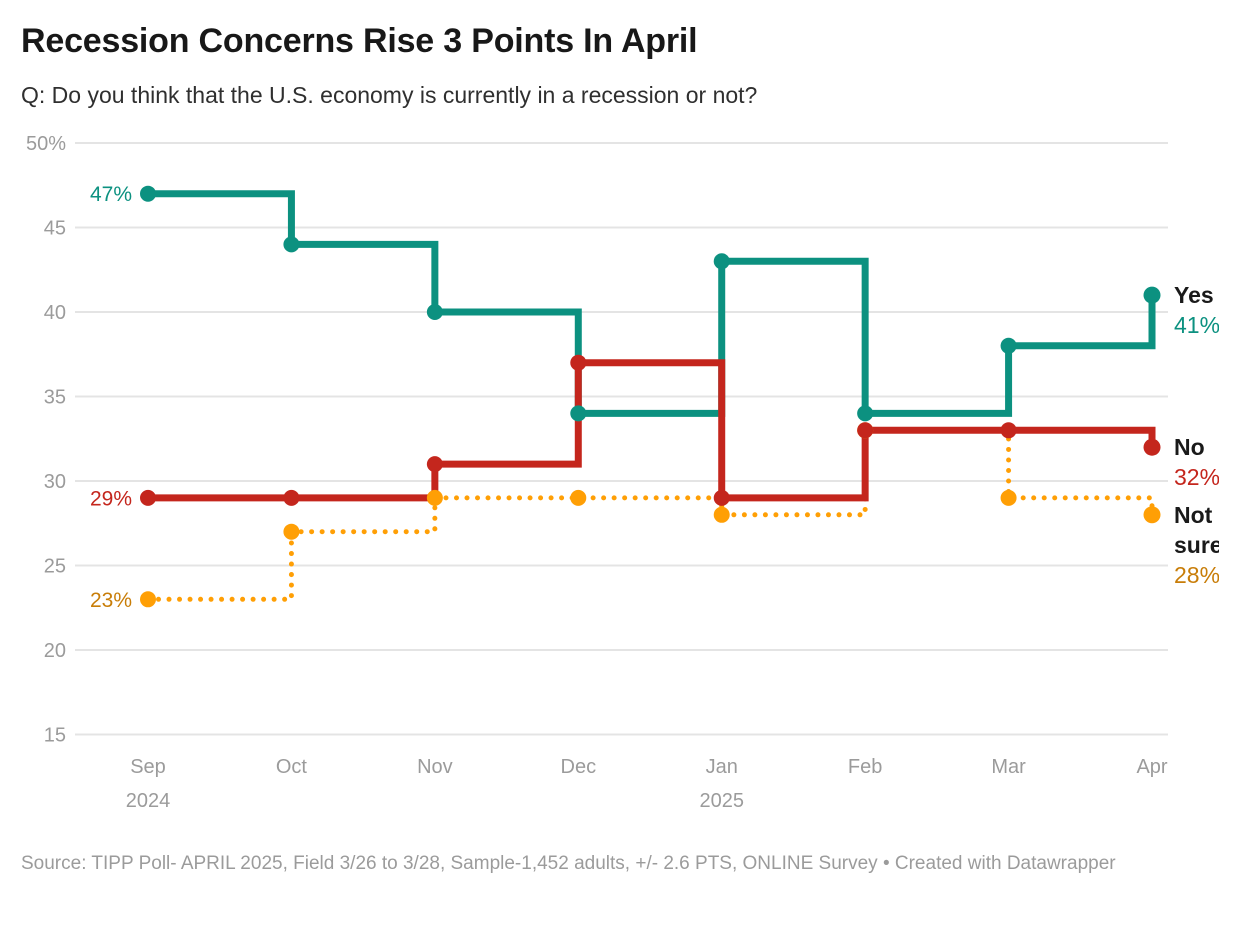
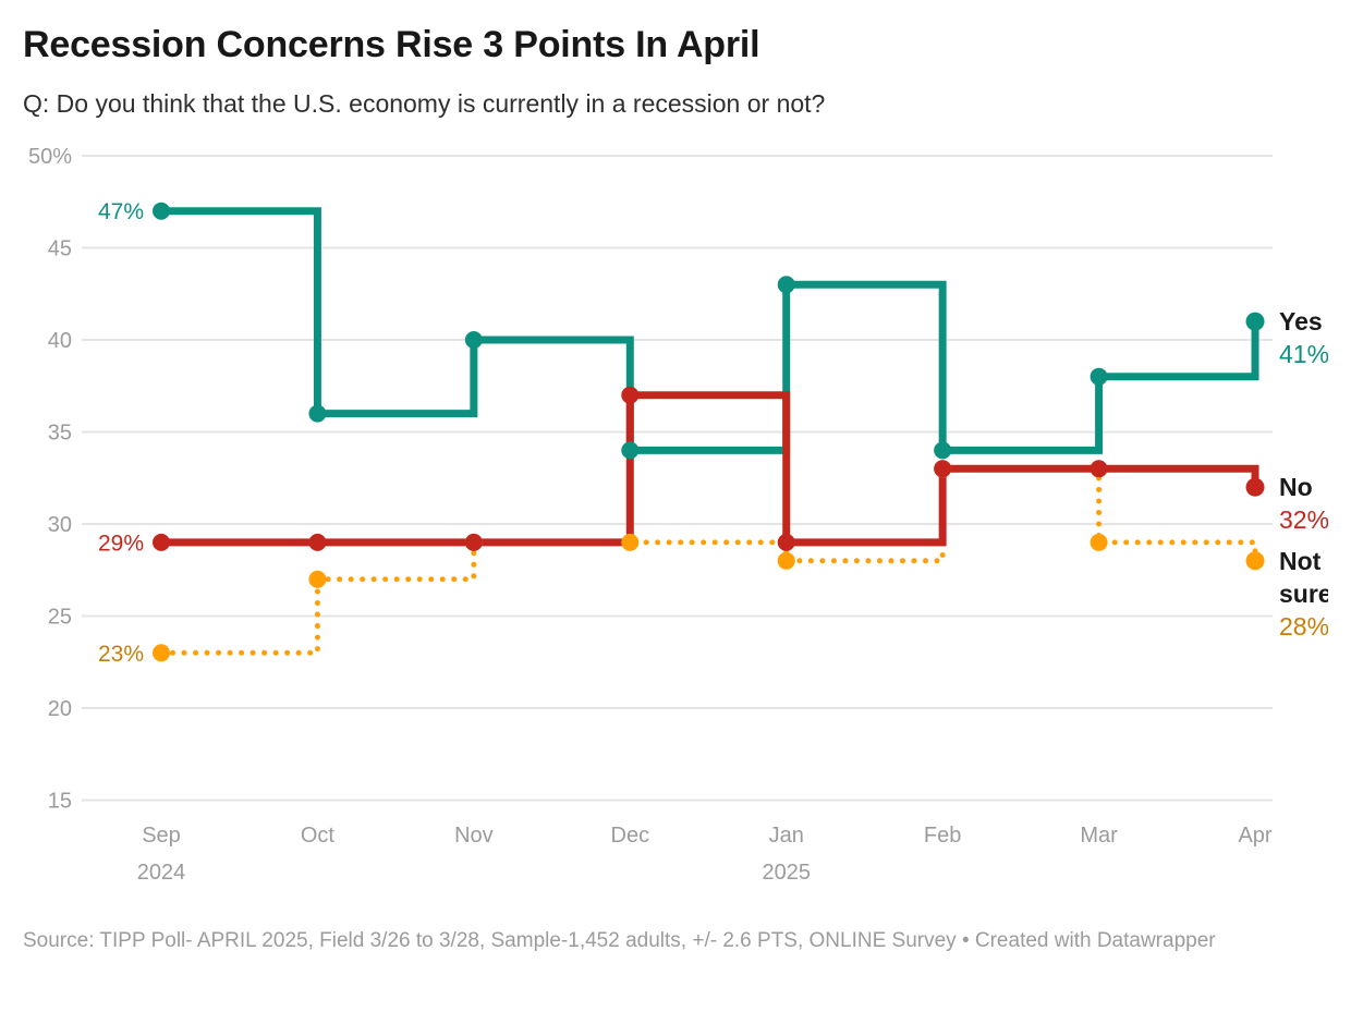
Yes/Oct: 44% -> 36%
No/Nov: 31% -> 29%
